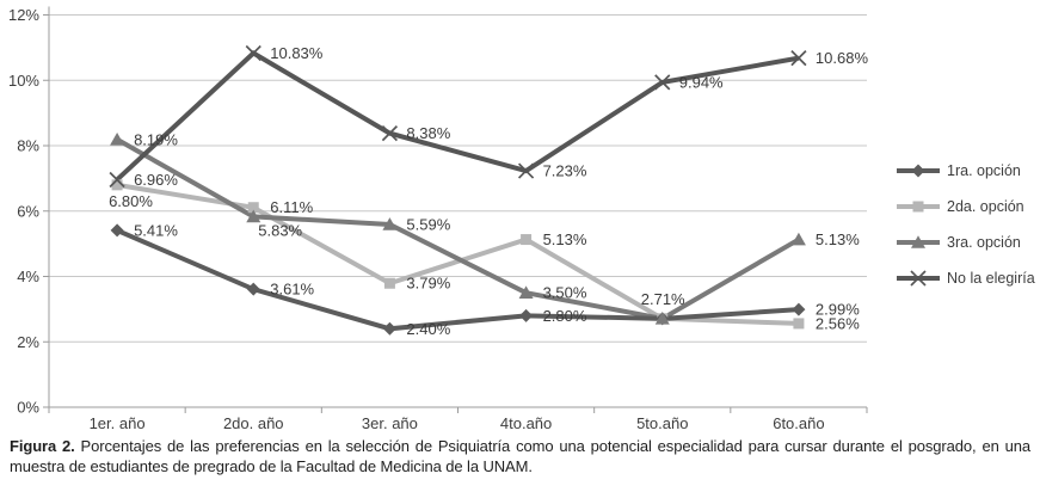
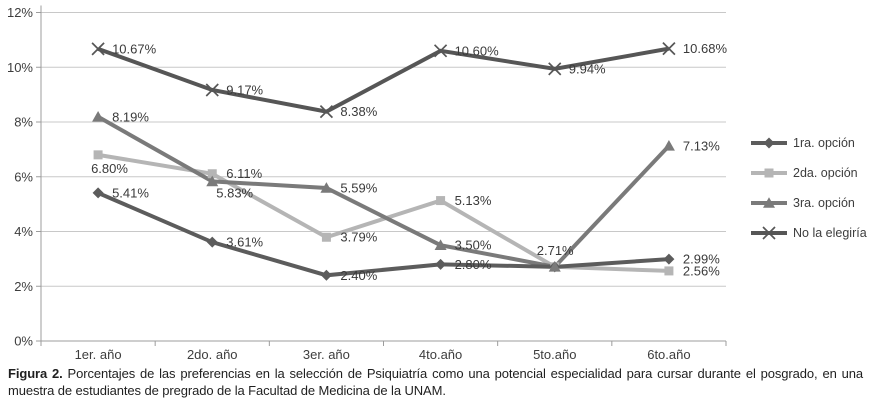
No la elegiría/1er. año: 6.96% -> 10.67%
No la elegiría/2do. año: 10.83% -> 9.17%
No la elegiría/4to.año: 7.23% -> 10.60%
3ra. opción/6to.año: 5.13% -> 7.13%
